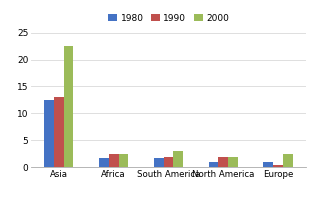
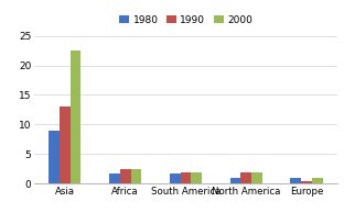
1980/Asia: 12.4 -> 9.0
2000/South America: 3.0 -> 2.0
2000/Europe: 2.4 -> 1.0
